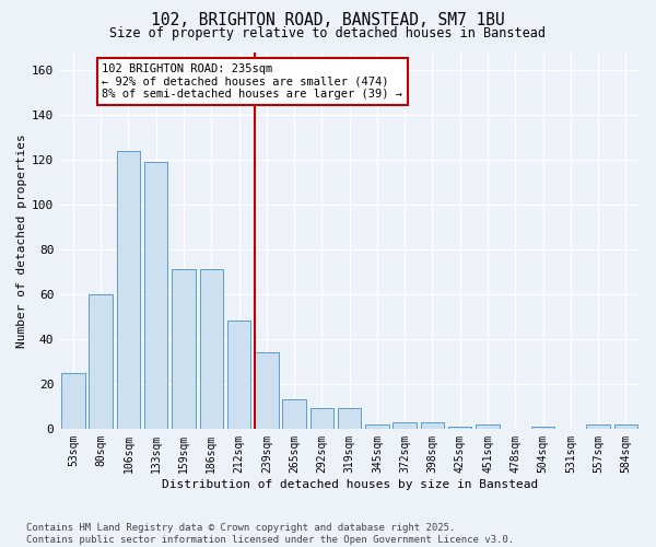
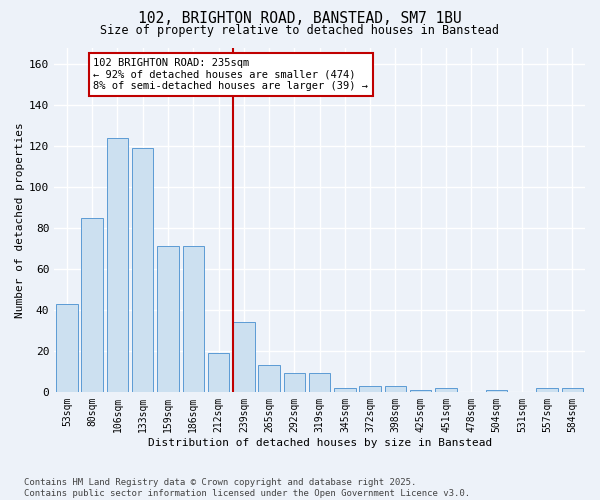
53sqm: 25 -> 43
80sqm: 60 -> 85
212sqm: 48 -> 19
